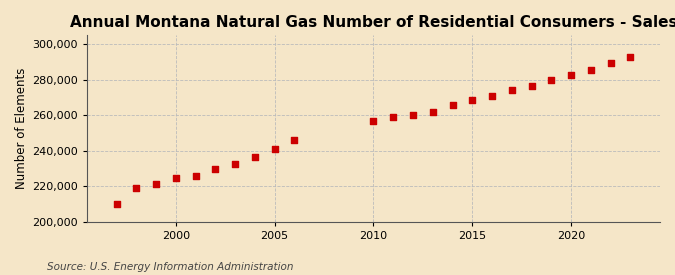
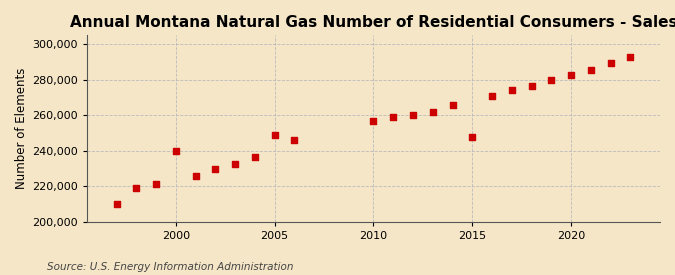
2000: 224,000 -> 240,000
2005: 241,000 -> 249,000
2015: 268,000 -> 248,000
